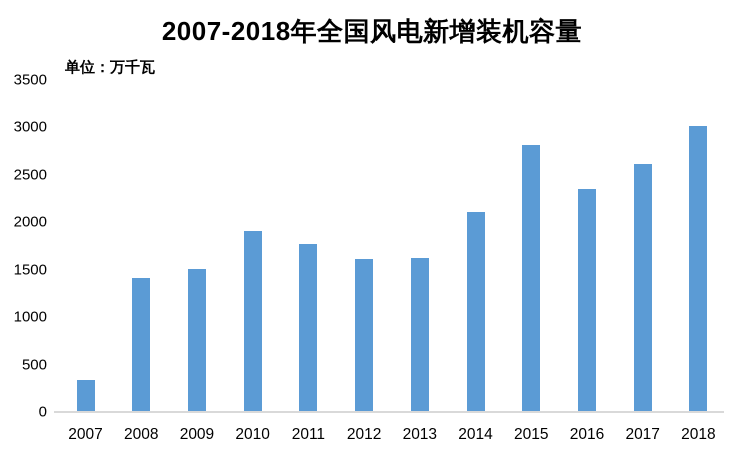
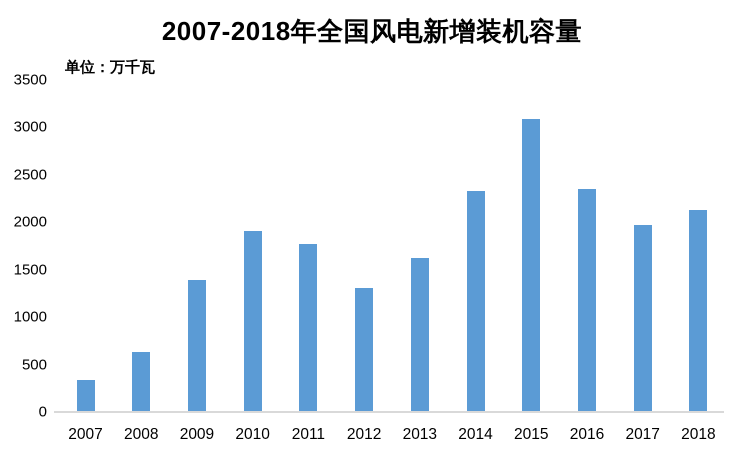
2008: 1400 -> 600
2009: 1500 -> 1400
2012: 1600 -> 1300
2014: 2100 -> 2300
2015: 2800 -> 3100
2017: 2600 -> 2000
2018: 3000 -> 2100
